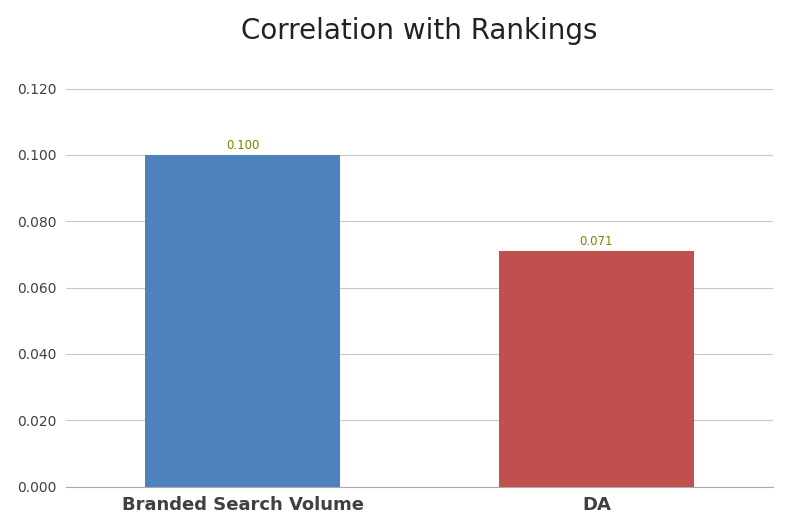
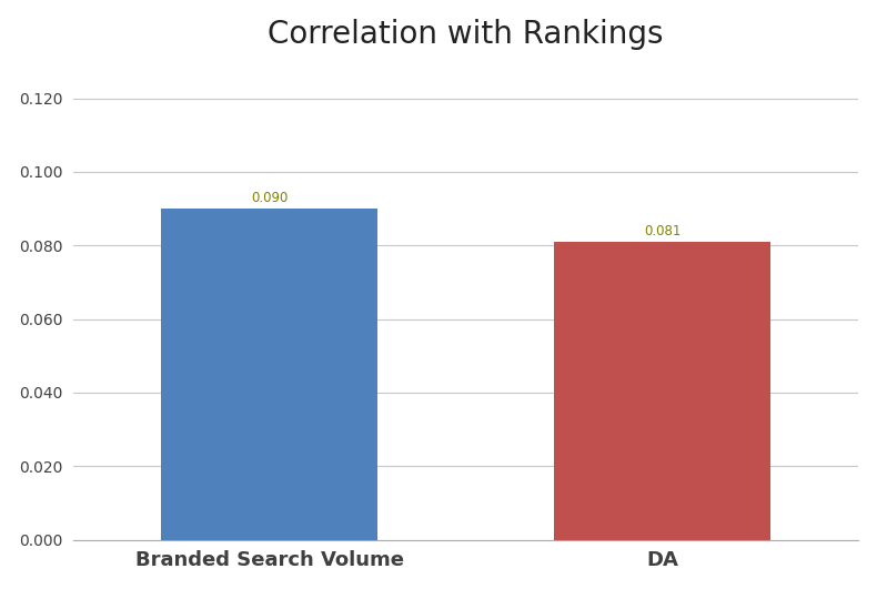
Branded Search Volume: 0.100 -> 0.090
DA: 0.071 -> 0.081
